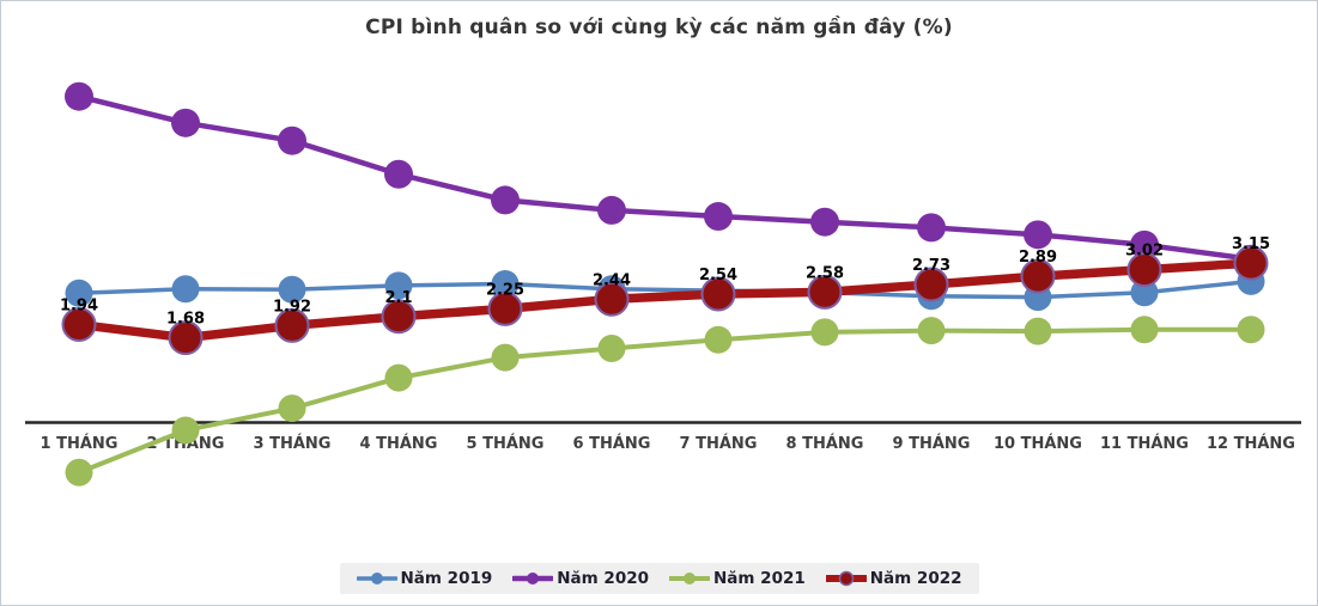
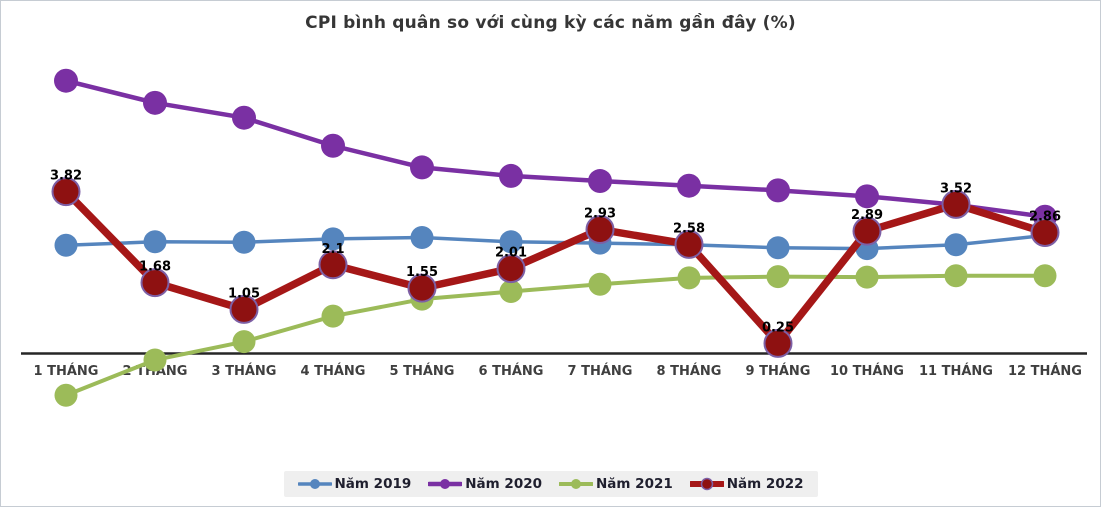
Năm 2022/1 THÁNG: 1.94 -> 3.82
Năm 2022/3 THÁNG: 1.92 -> 1.05
Năm 2022/5 THÁNG: 2.25 -> 1.55
Năm 2022/6 THÁNG: 2.44 -> 2.01
Năm 2022/7 THÁNG: 2.54 -> 2.93
Năm 2022/9 THÁNG: 2.73 -> 0.25
Năm 2022/11 THÁNG: 3.02 -> 3.52
Năm 2022/12 THÁNG: 3.15 -> 2.86
